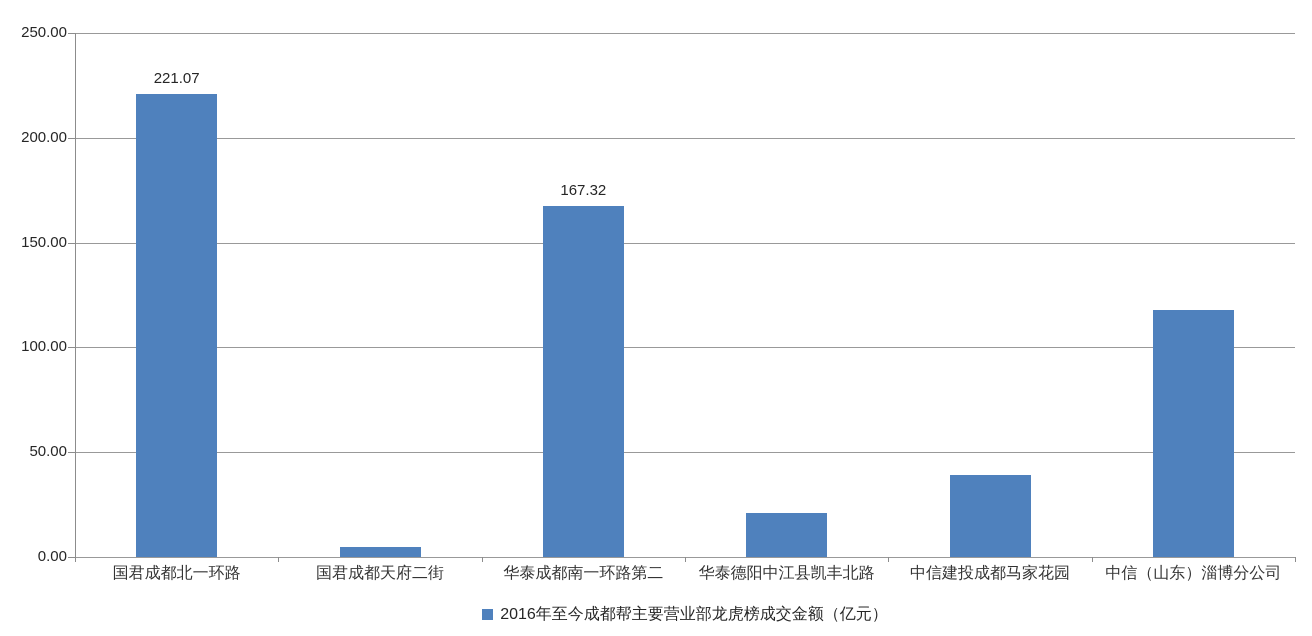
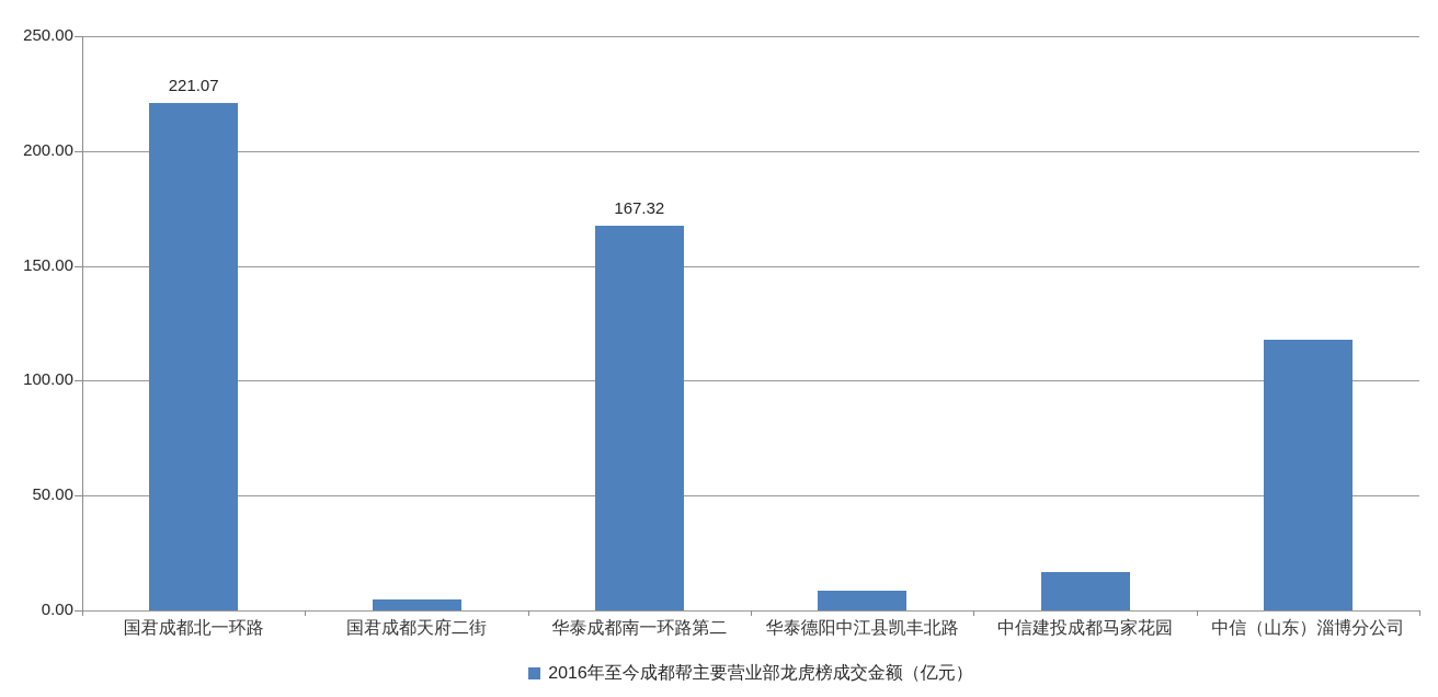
华泰德阳中江县凯丰北路: 21 -> 9
中信建投成都马家花园: 39 -> 17
